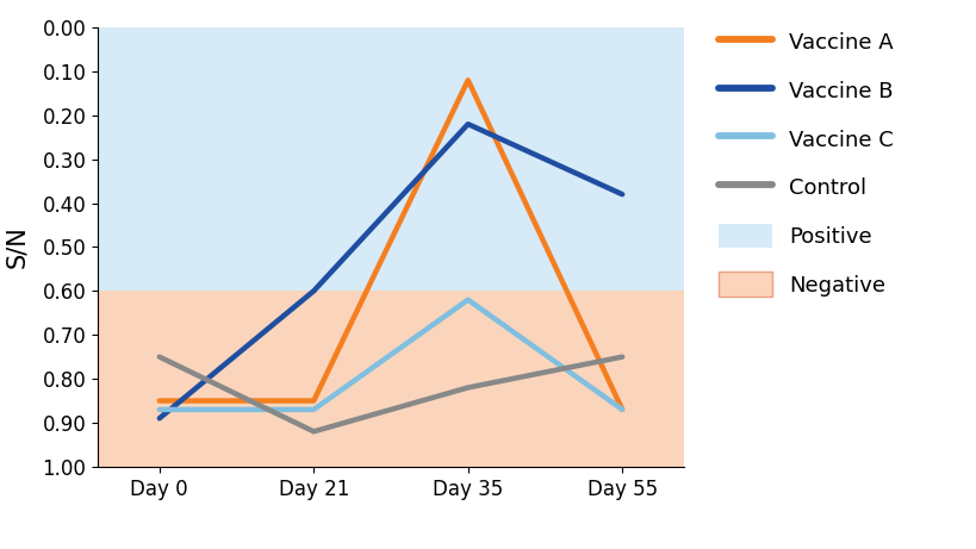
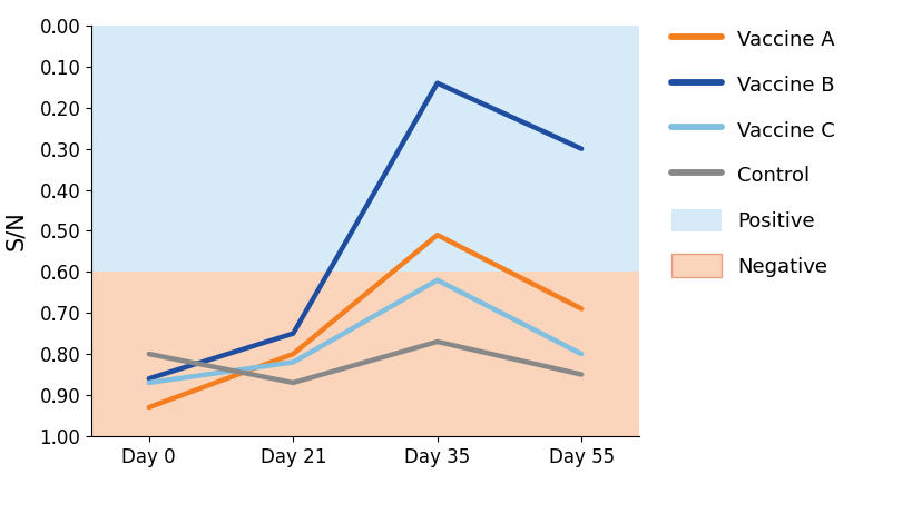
Vaccine A/Day 0: 0.85 -> 0.93
Vaccine B/Day 0: 0.89 -> 0.86
Control/Day 0: 0.75 -> 0.80
Vaccine A/Day 21: 0.85 -> 0.80
Vaccine B/Day 21: 0.60 -> 0.75
Vaccine C/Day 21: 0.87 -> 0.82
Control/Day 21: 0.92 -> 0.87
Vaccine A/Day 35: 0.12 -> 0.51
Vaccine B/Day 35: 0.22 -> 0.14
Control/Day 35: 0.82 -> 0.77
Vaccine A/Day 55: 0.87 -> 0.69
Vaccine B/Day 55: 0.38 -> 0.30
Vaccine C/Day 55: 0.87 -> 0.80
Control/Day 55: 0.75 -> 0.85
